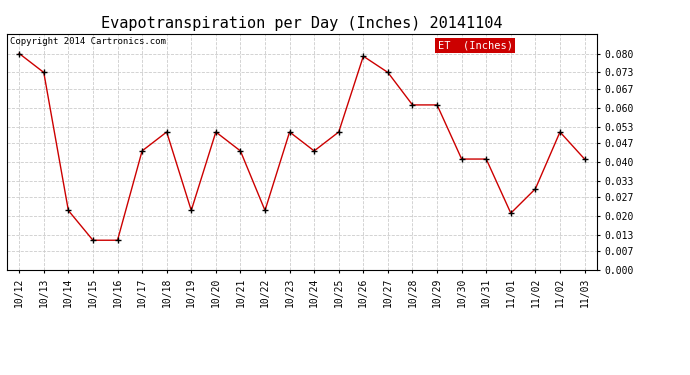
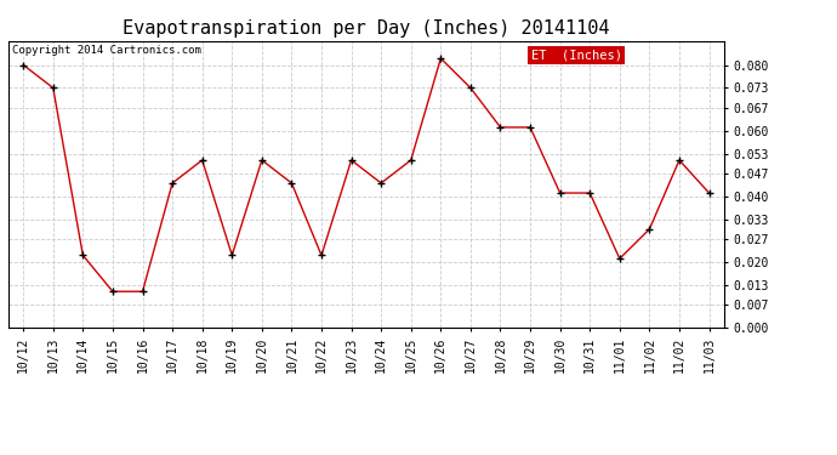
10/26: 0.079 -> 0.082
